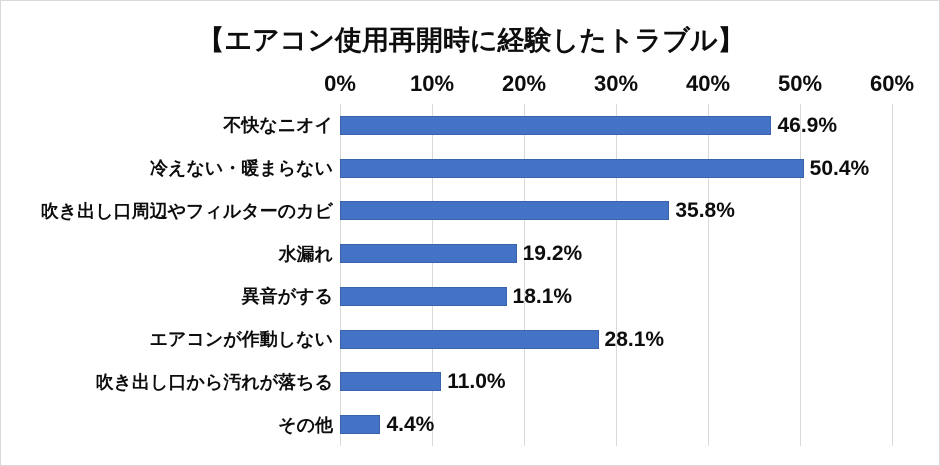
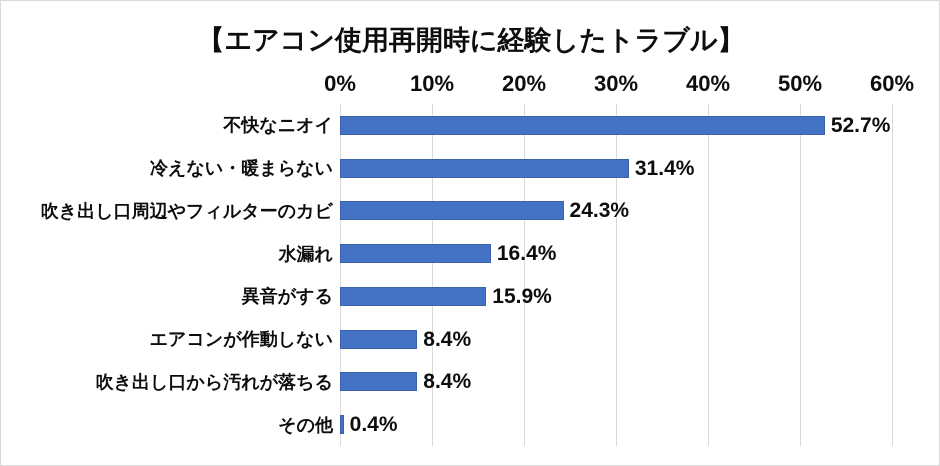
不快なニオイ: 46.9% -> 52.7%
冷えない・暖まらない: 50.4% -> 31.4%
吹き出し口周辺やフィルターのカビ: 35.8% -> 24.3%
水漏れ: 19.2% -> 16.4%
異音がする: 18.1% -> 15.9%
エアコンが作動しない: 28.1% -> 8.4%
吹き出し口から汚れが落ちる: 11.0% -> 8.4%
その他: 4.4% -> 0.4%
